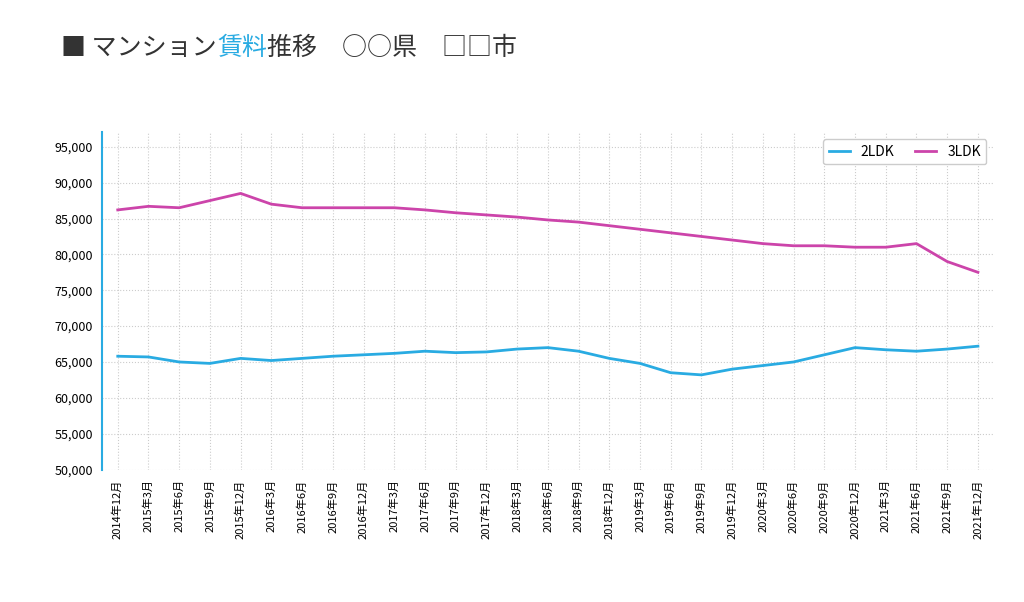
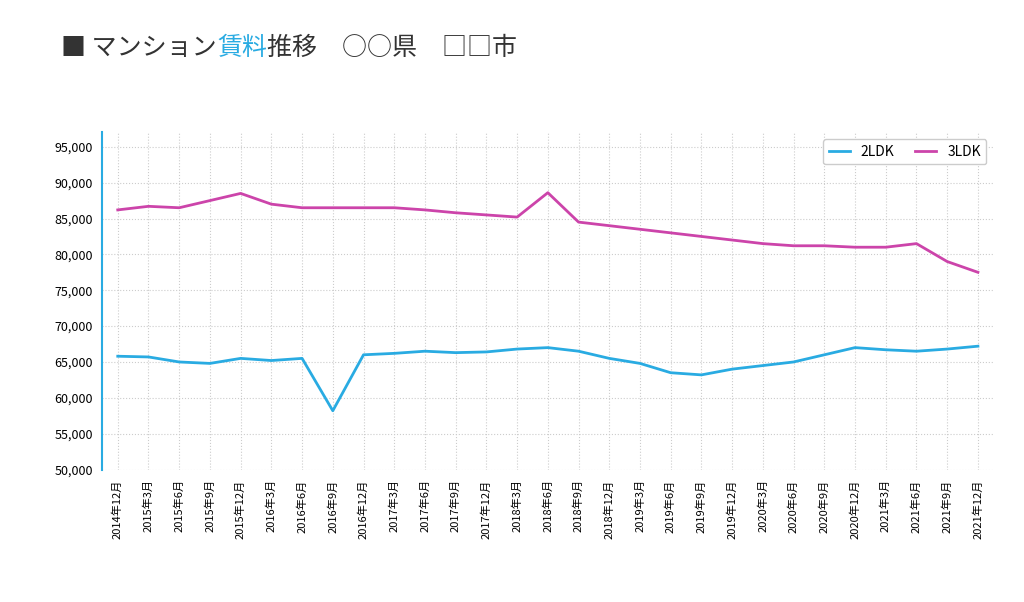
2LDK/2016年9月: 65,800 -> 58,200
3LDK/2018年6月: 84,800 -> 88,600
